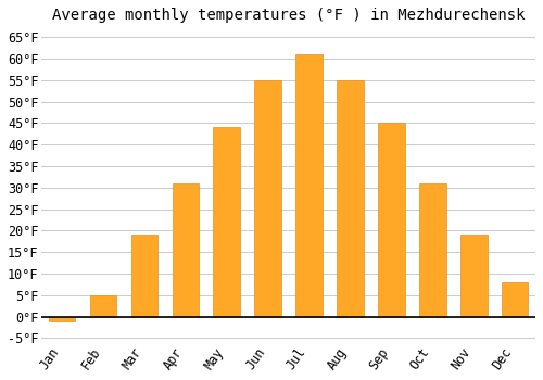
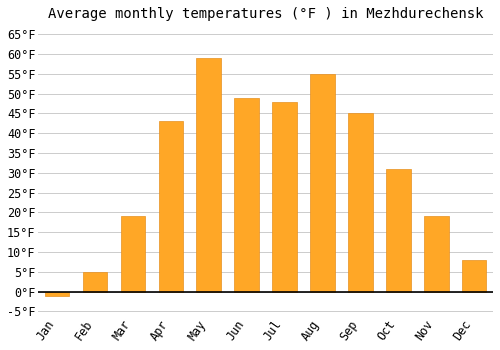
Apr: 31°F -> 43°F
May: 44°F -> 59°F
Jun: 55°F -> 49°F
Jul: 61°F -> 48°F
